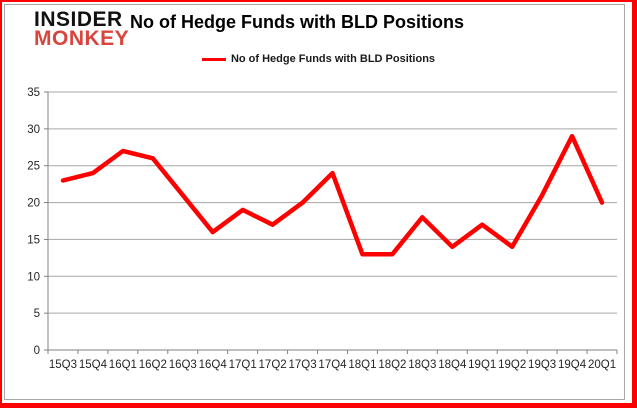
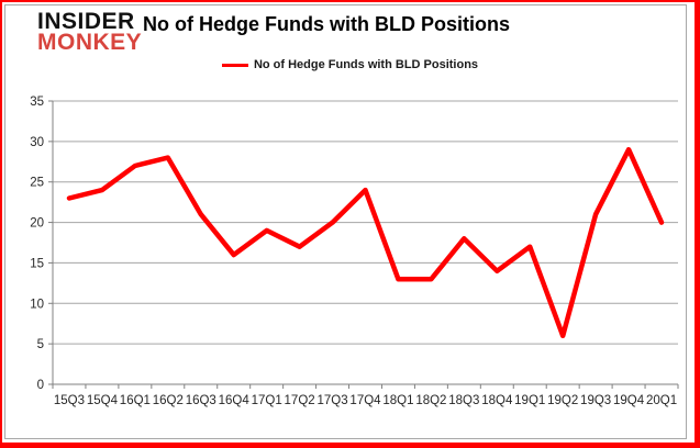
16Q2: 26 -> 28
19Q2: 14 -> 6
